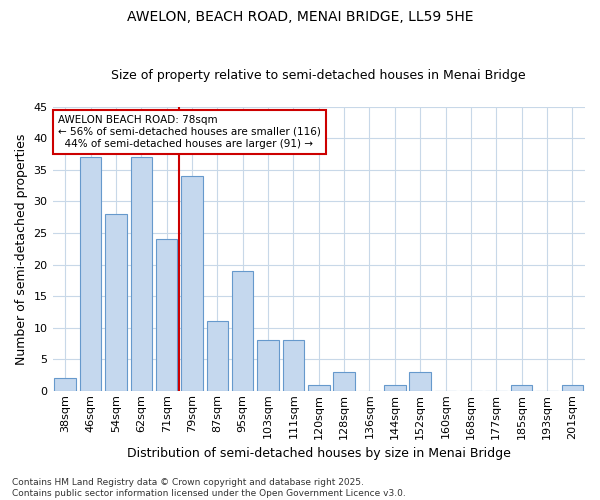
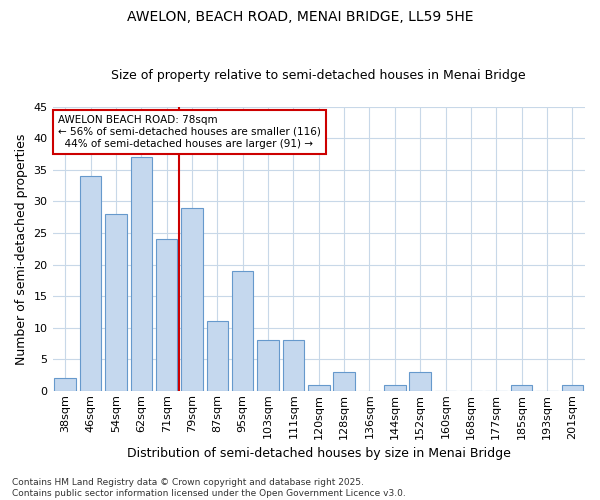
46sqm: 37 -> 34
79sqm: 34 -> 29
